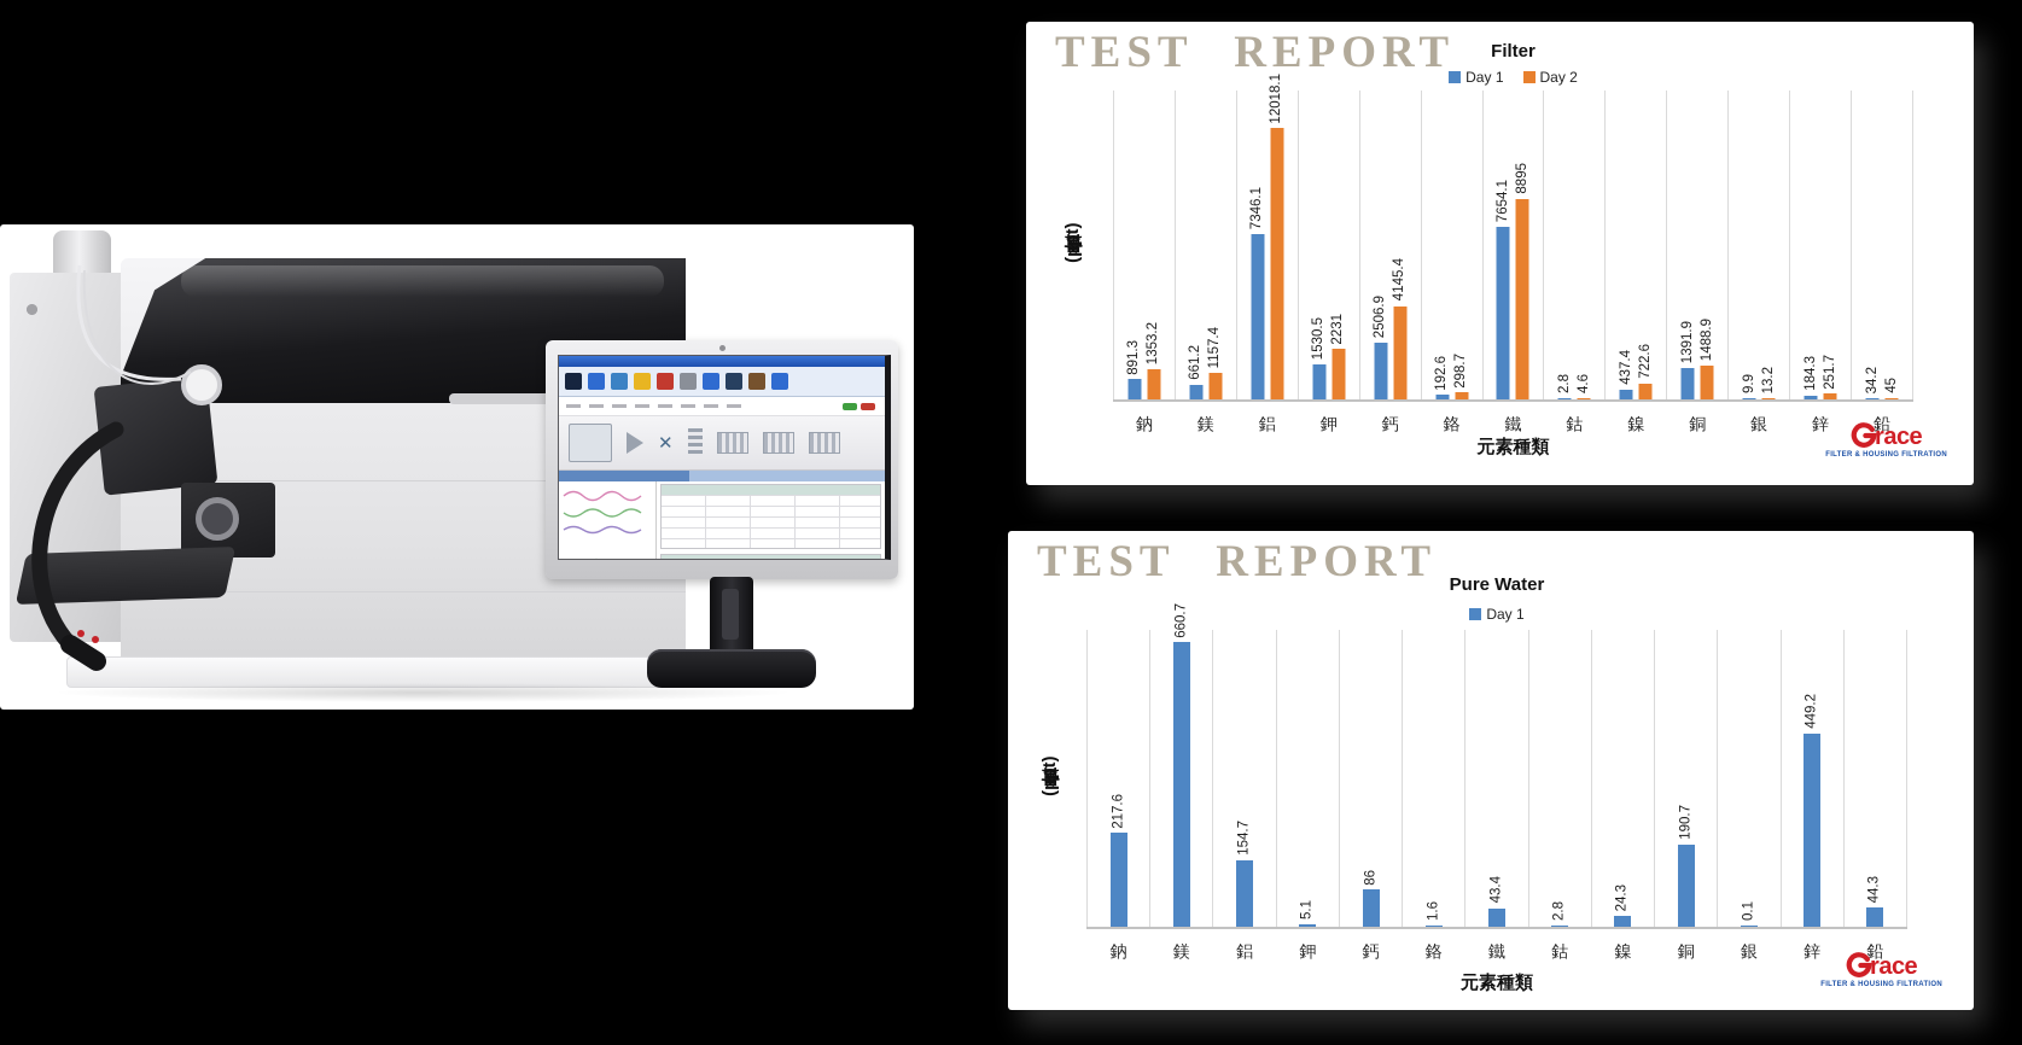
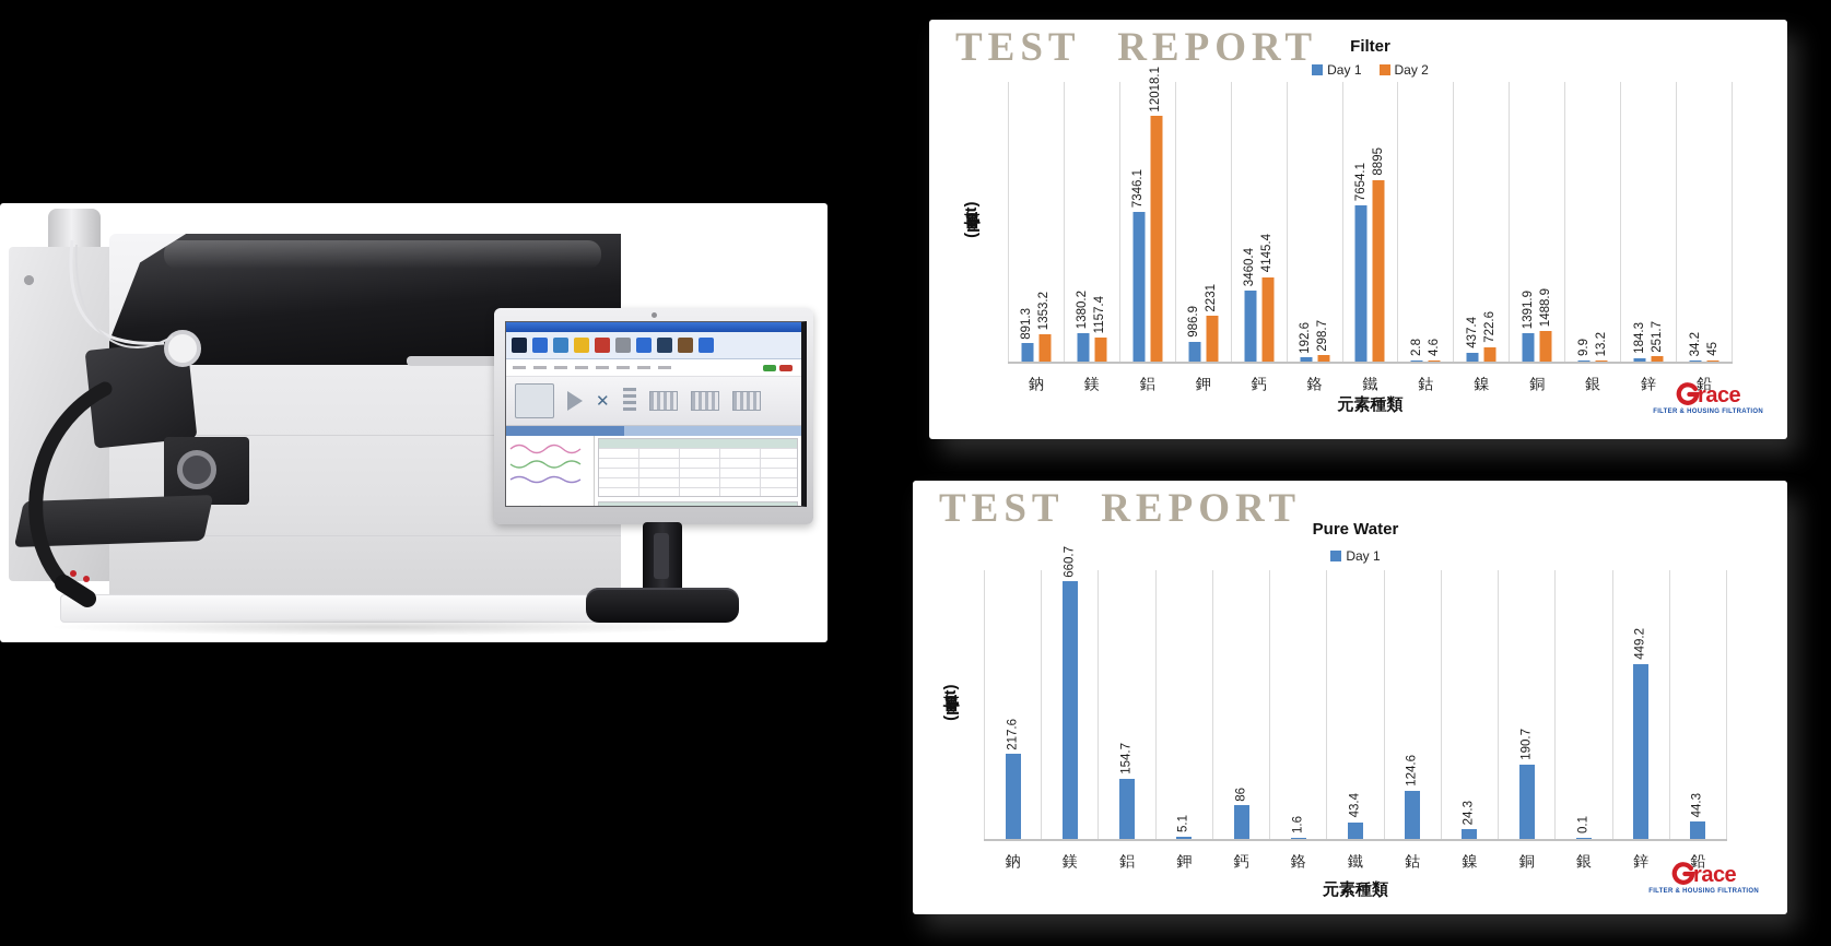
Filter/Day 1/鎂: 661.2 -> 1380.2
Filter/Day 1/鉀: 1530.5 -> 986.9
Filter/Day 1/鈣: 2506.9 -> 3460.4
Pure Water/鈷: 2.8 -> 124.6
